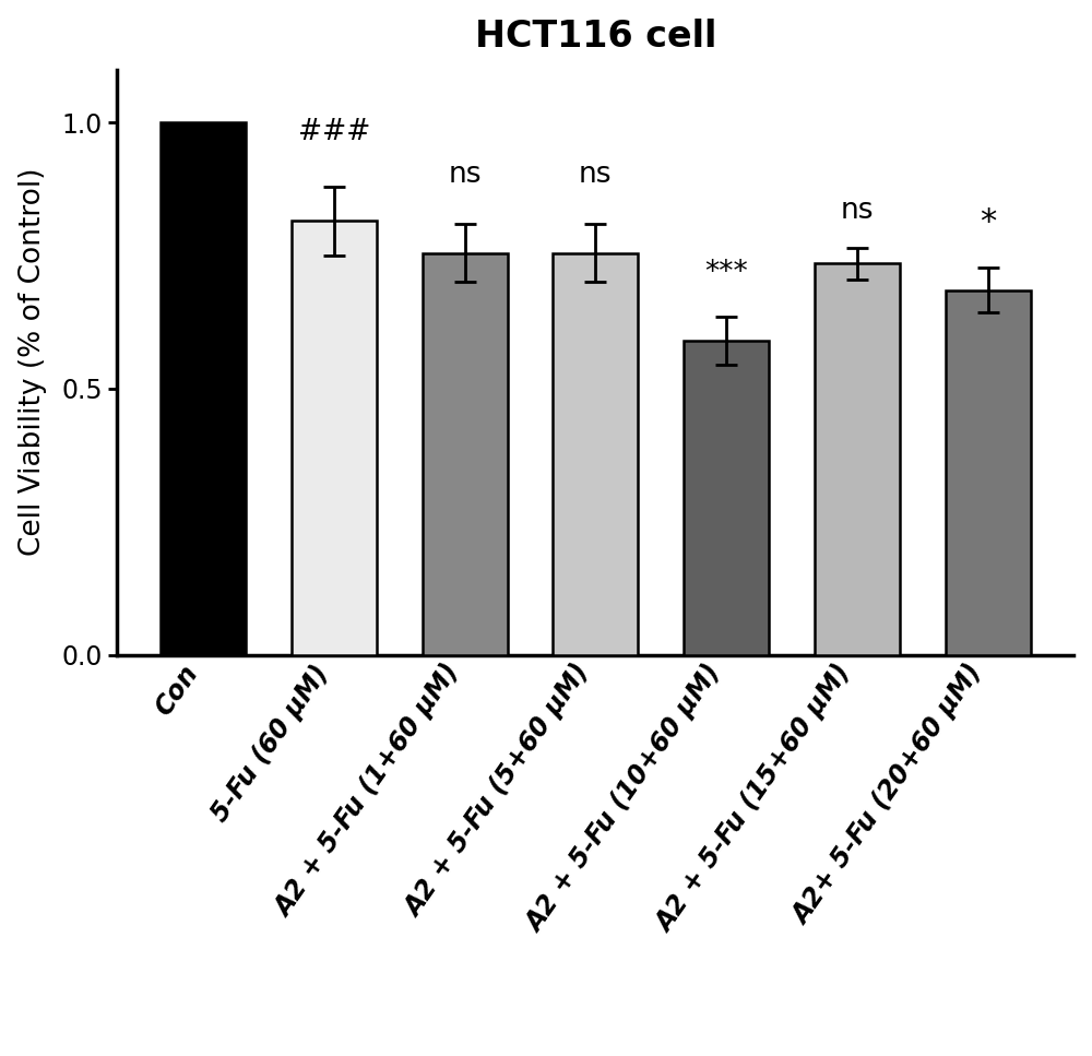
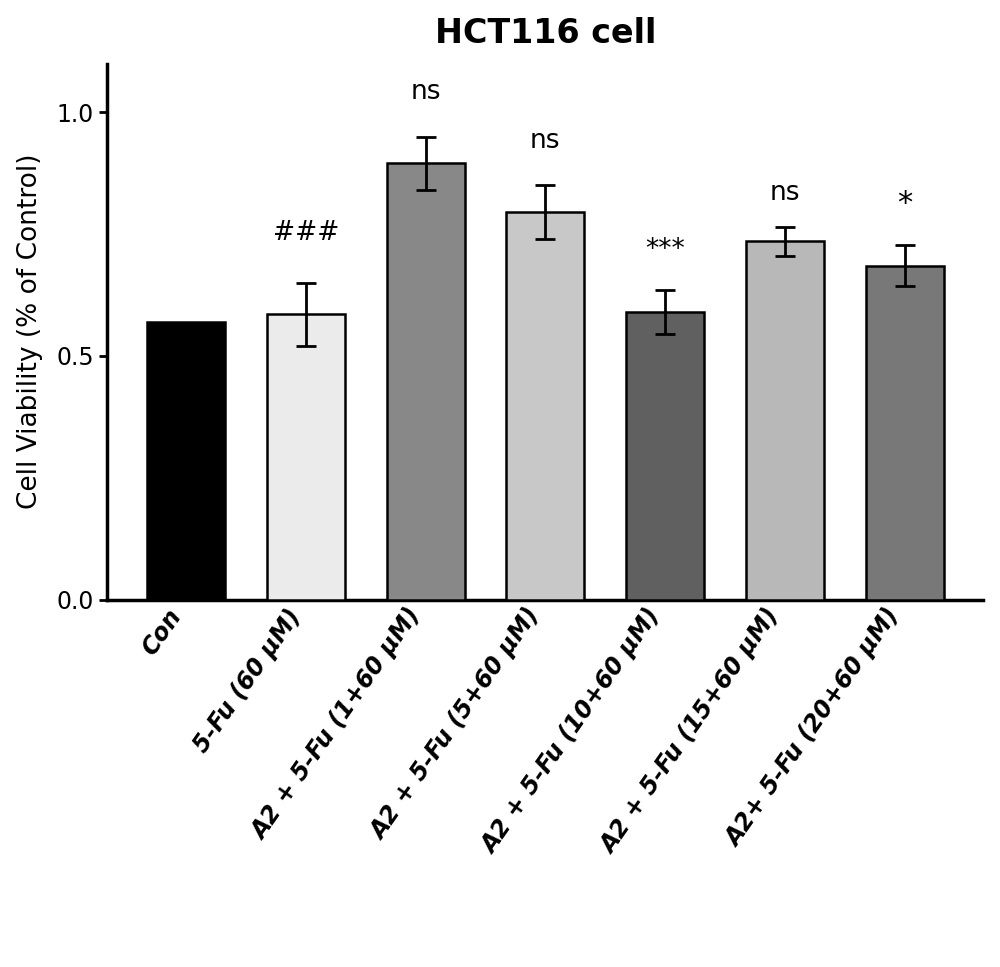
Con: 1.000 -> 0.570
5-Fu (60 μM): 0.815 -> 0.585
A2 + 5-Fu (1+60 μM): 0.755 -> 0.895
A2 + 5-Fu (5+60 μM): 0.755 -> 0.795
